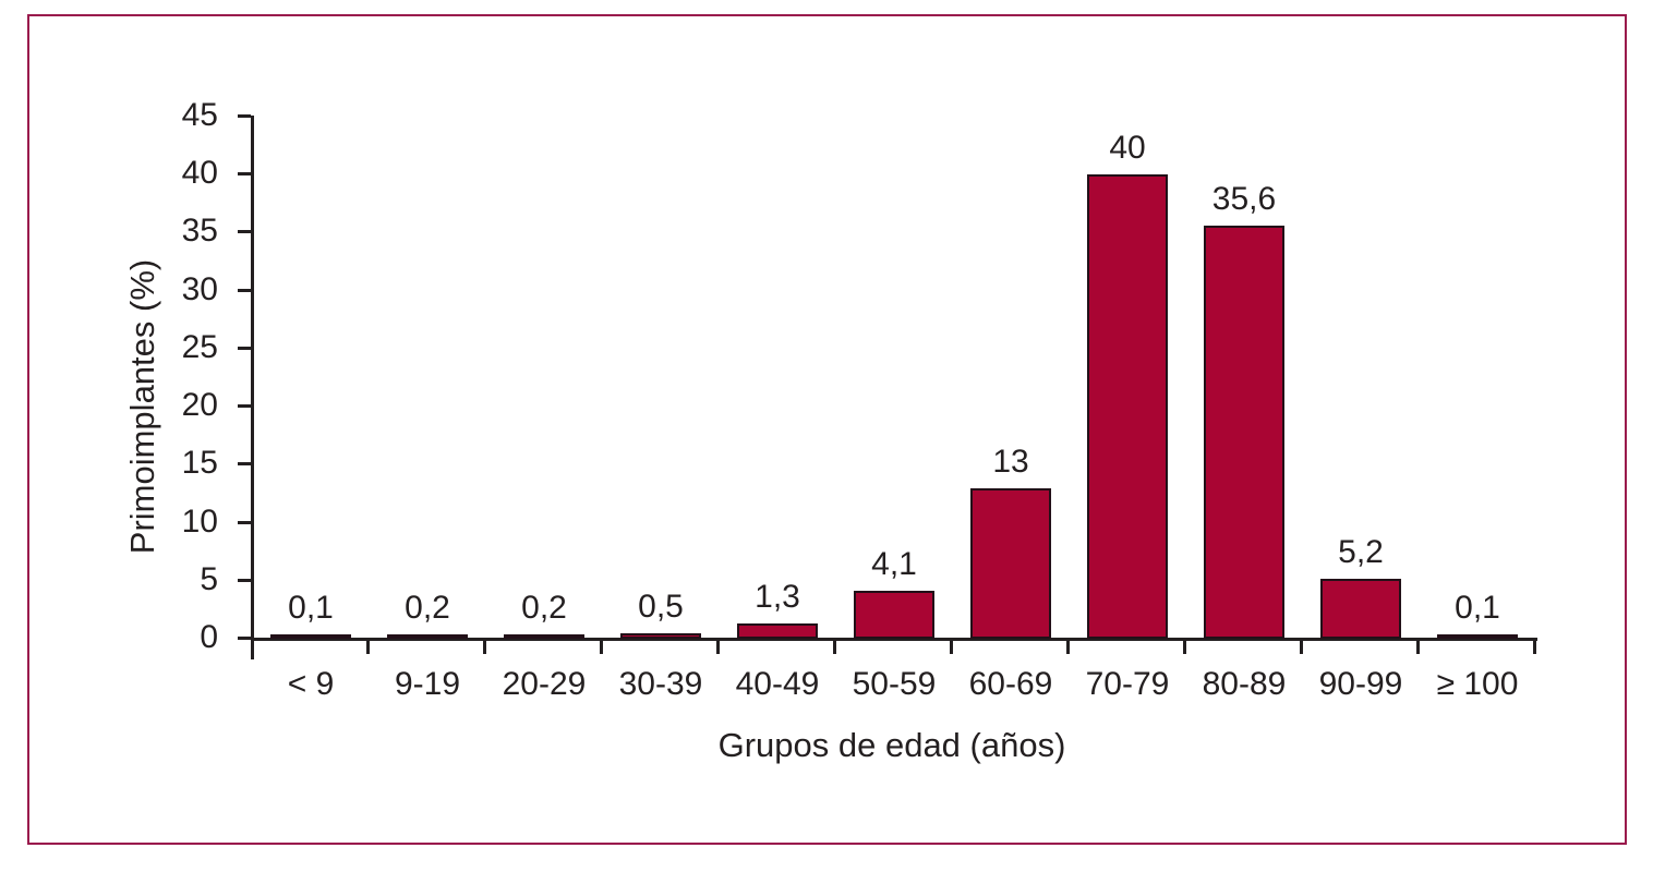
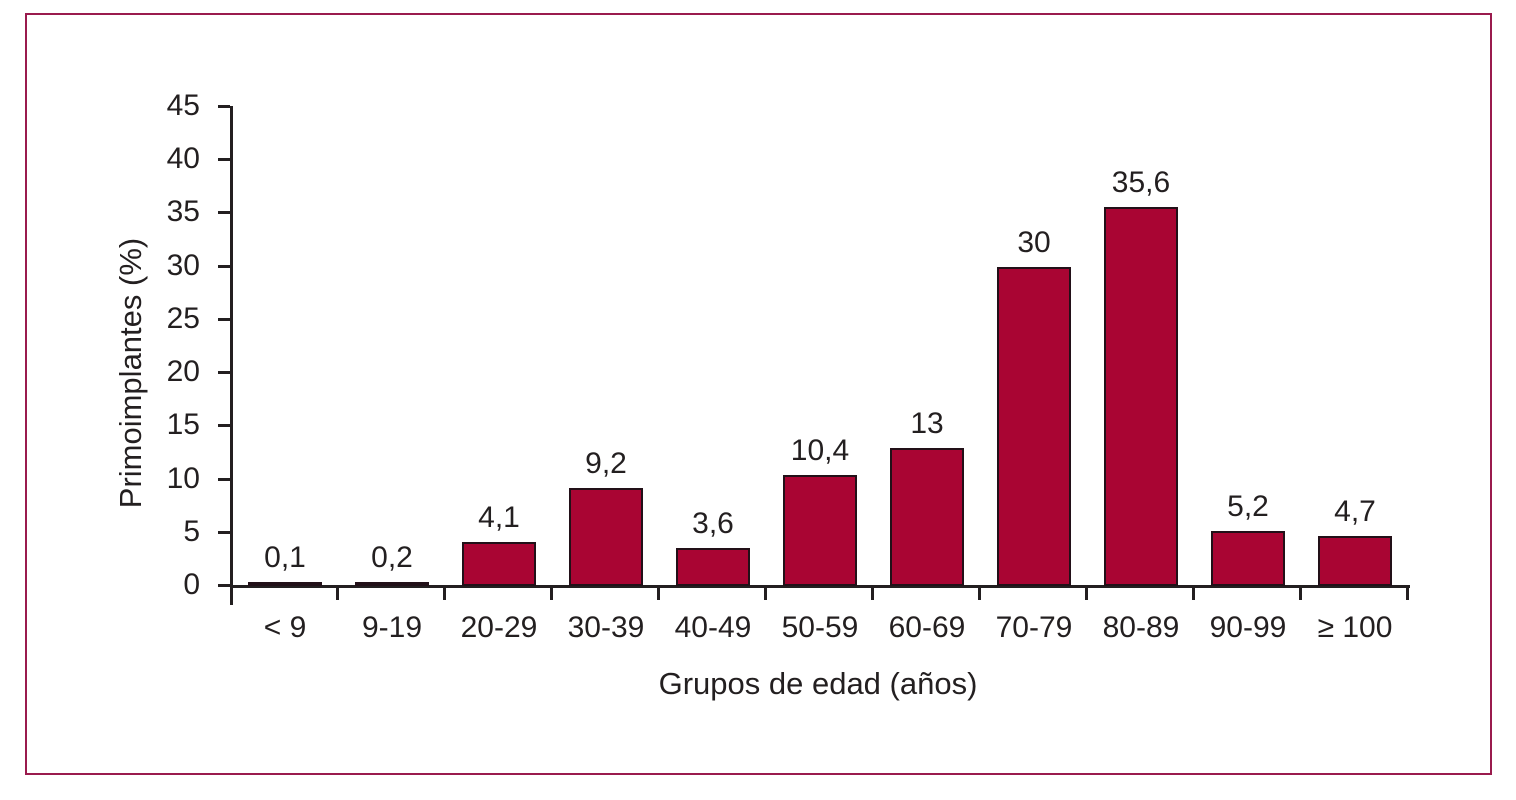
20-29: 0,2 -> 4,1
30-39: 0,5 -> 9,2
40-49: 1,3 -> 3,6
50-59: 4,1 -> 10,4
70-79: 40 -> 30
≥ 100: 0,1 -> 4,7
